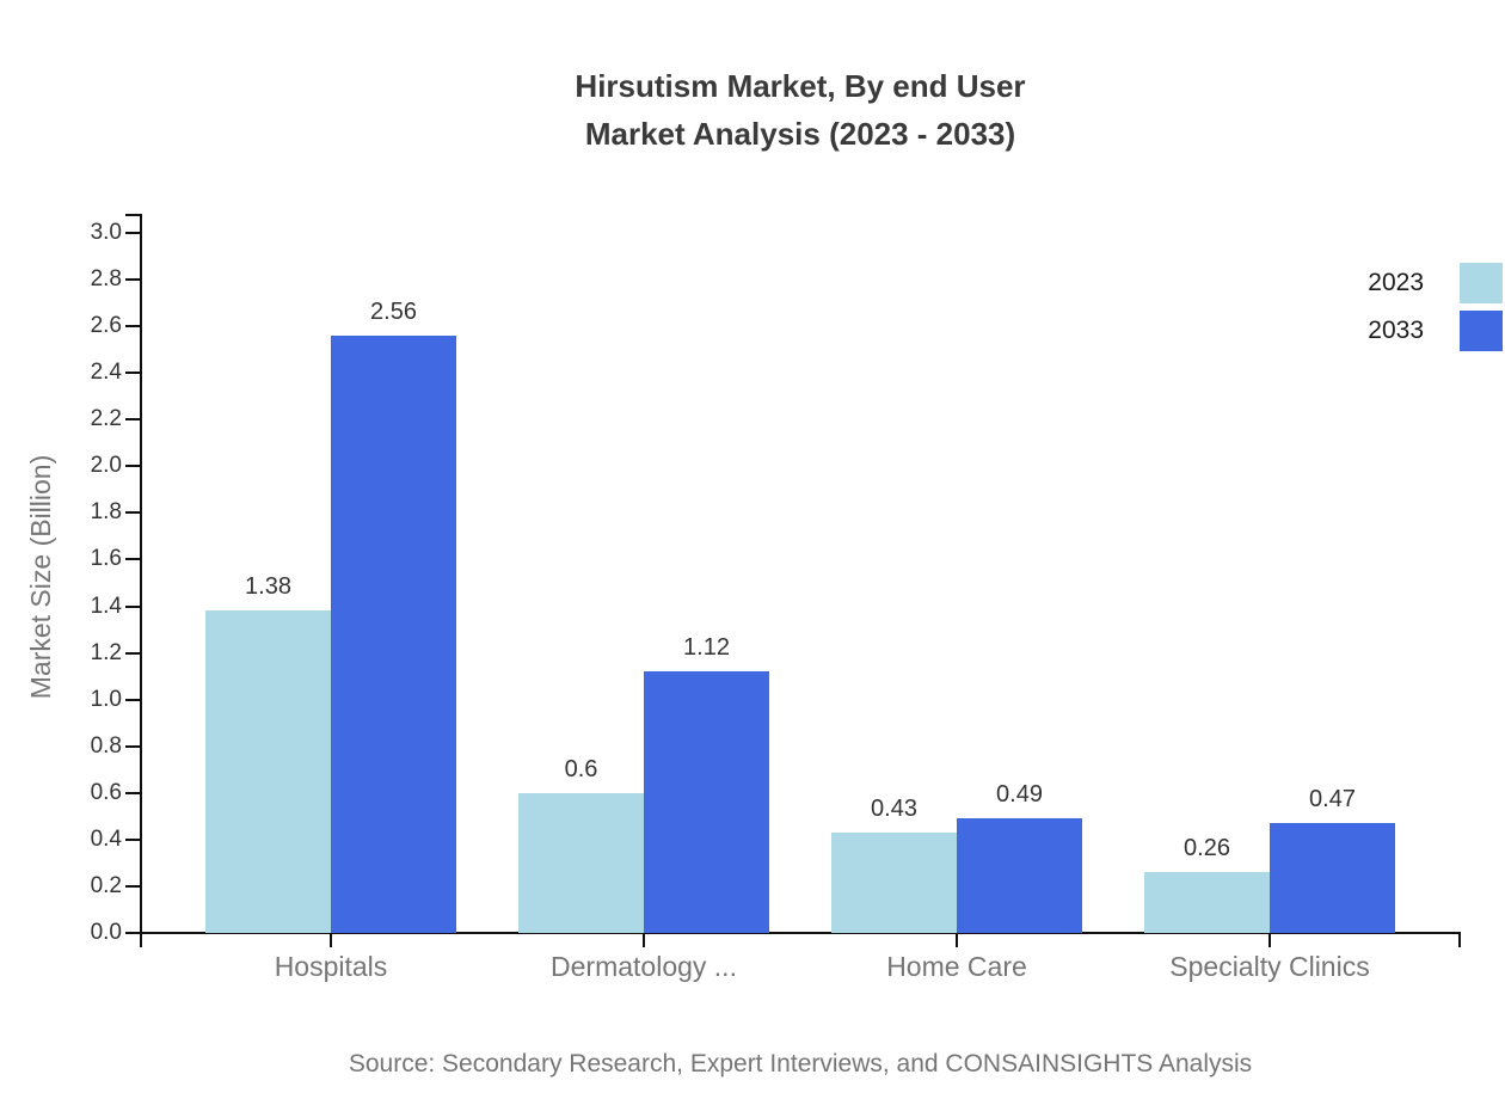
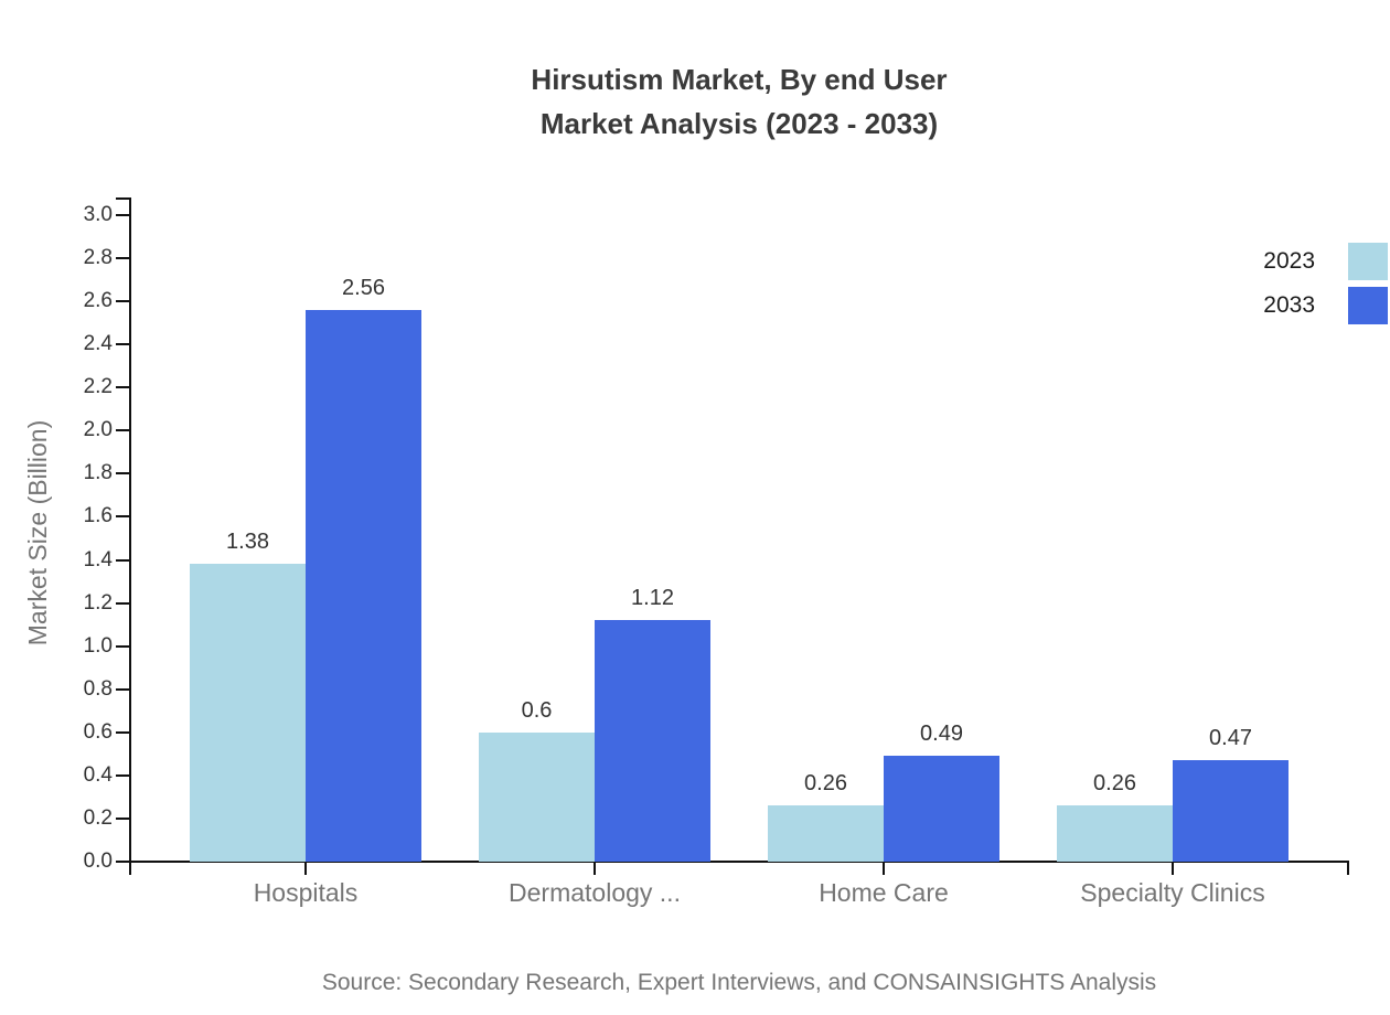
2023/Home Care: 0.43 -> 0.26
